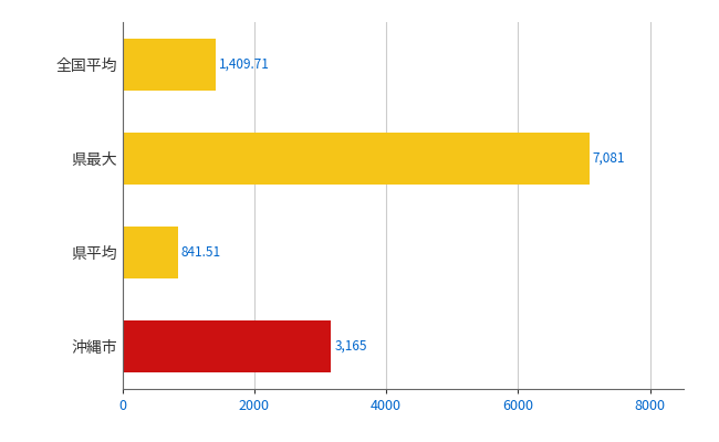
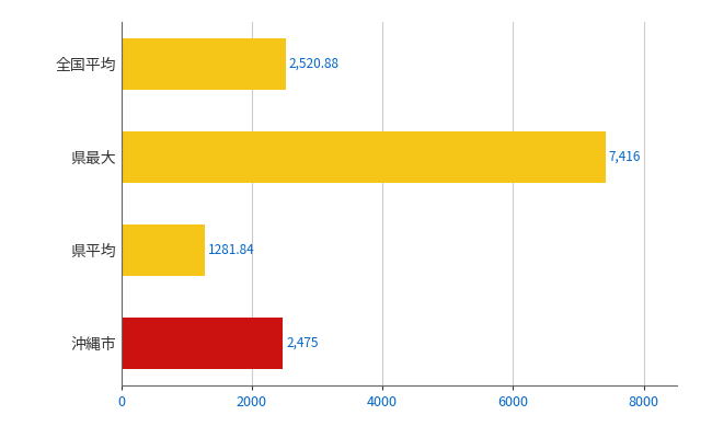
全国平均: 1,409.71 -> 2,520.88
県最大: 7,081 -> 7,416
県平均: 841.51 -> 1281.84
沖縄市: 3,165 -> 2,475
